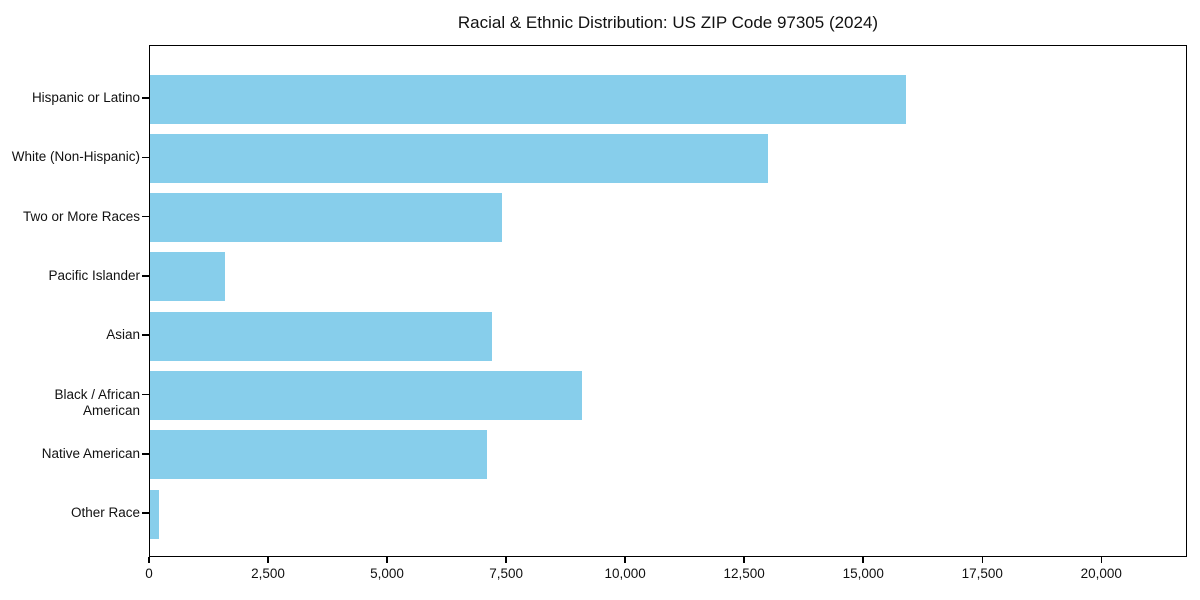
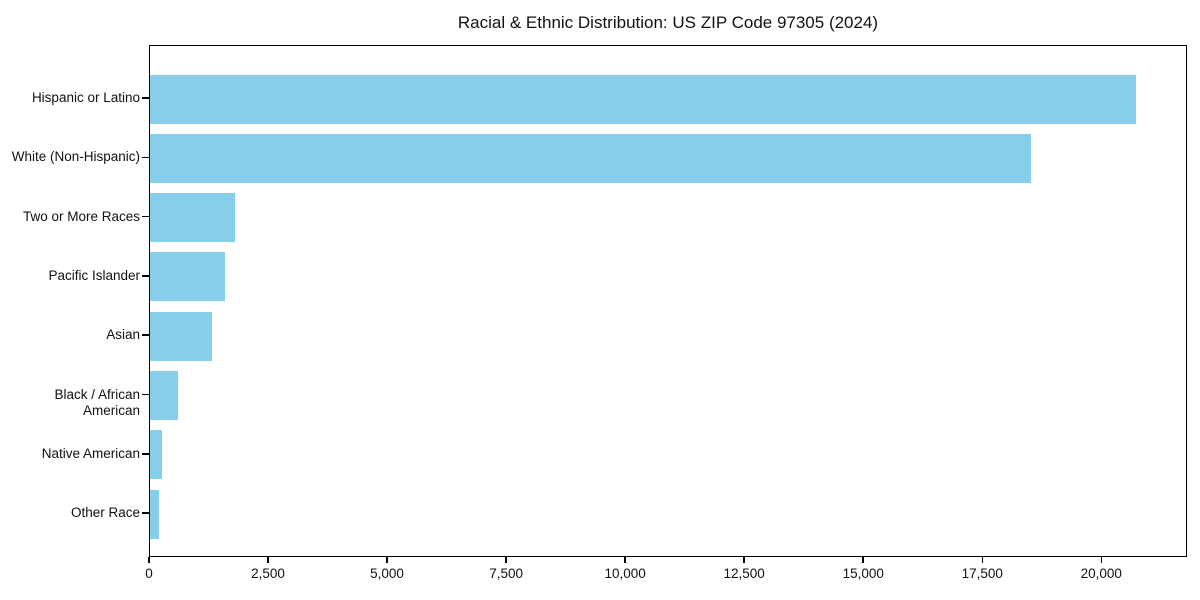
Hispanic or Latino: 15900 -> 20800
White (Non-Hispanic): 13000 -> 18500
Two or More Races: 7400 -> 1800
Asian: 7200 -> 1300
Black / African American: 9100 -> 600
Native American: 7100 -> 200
